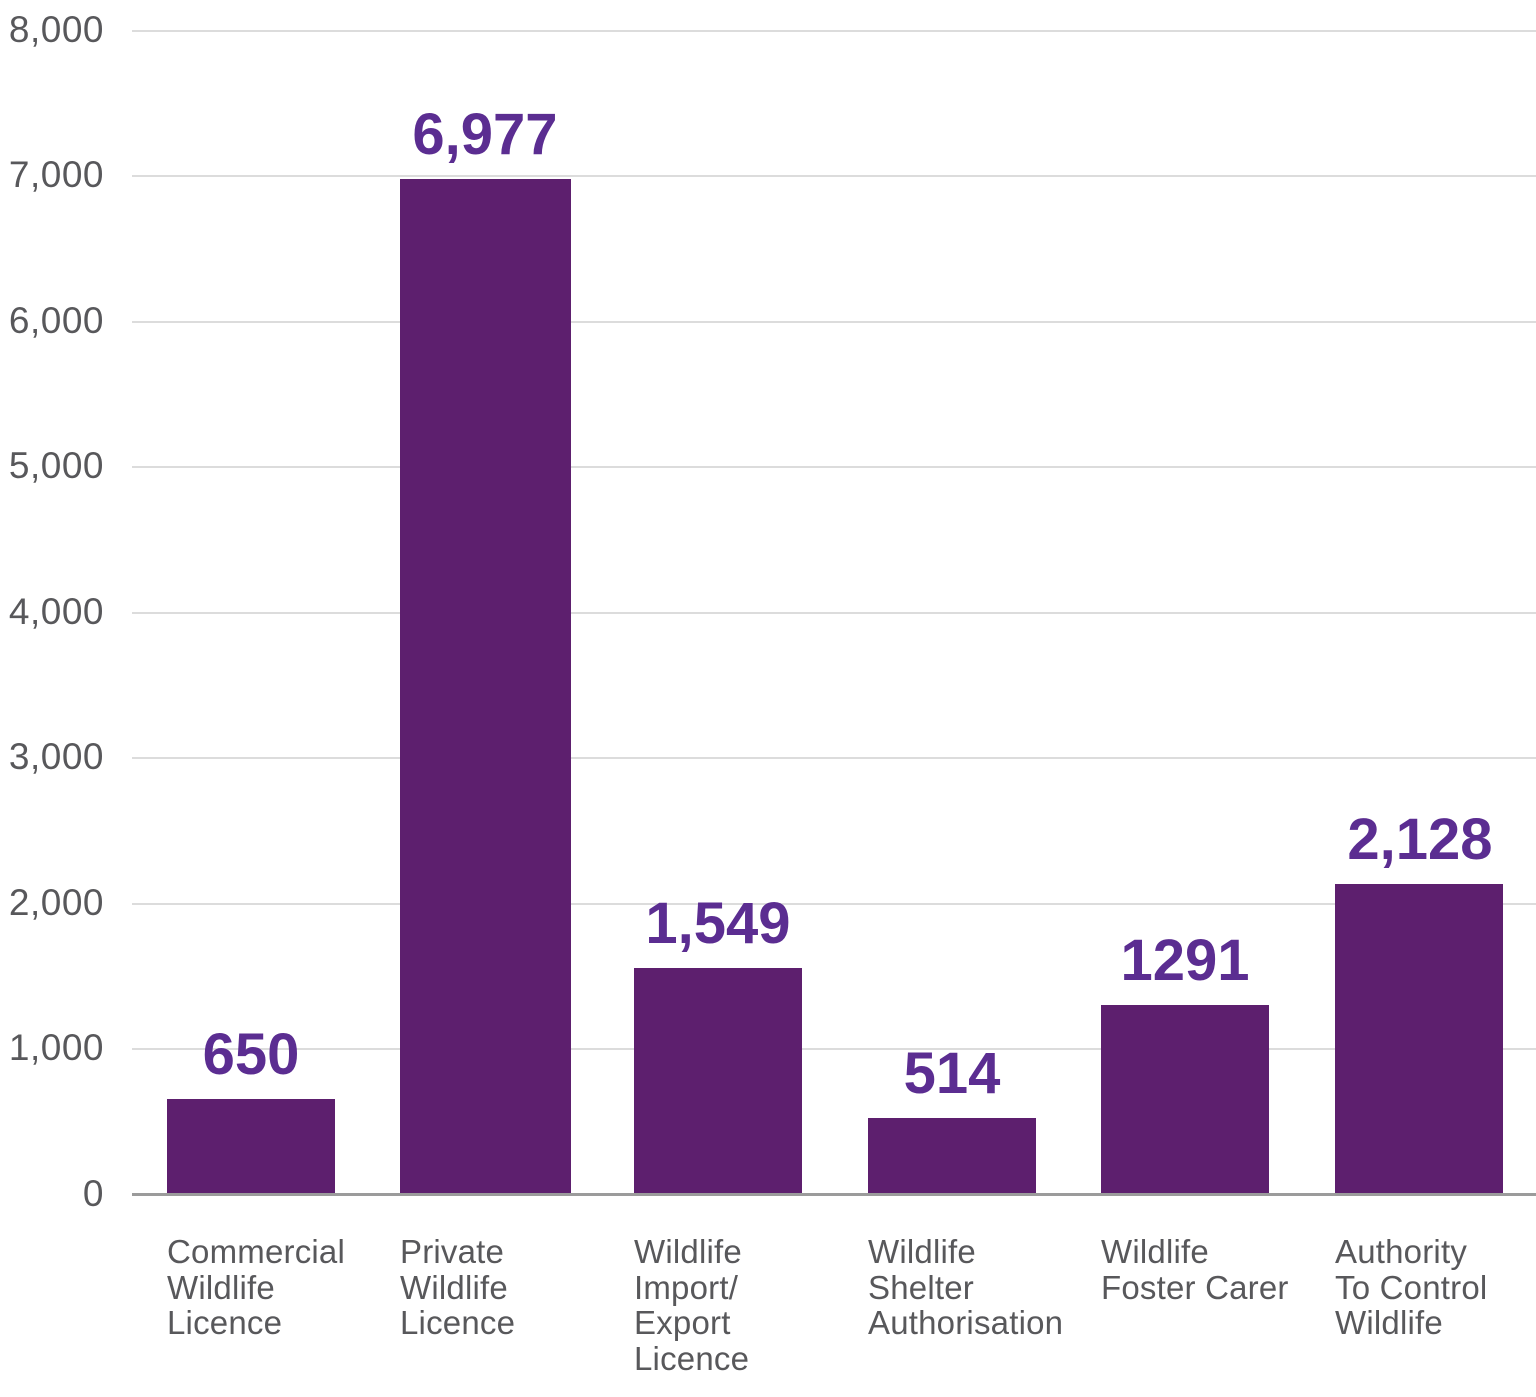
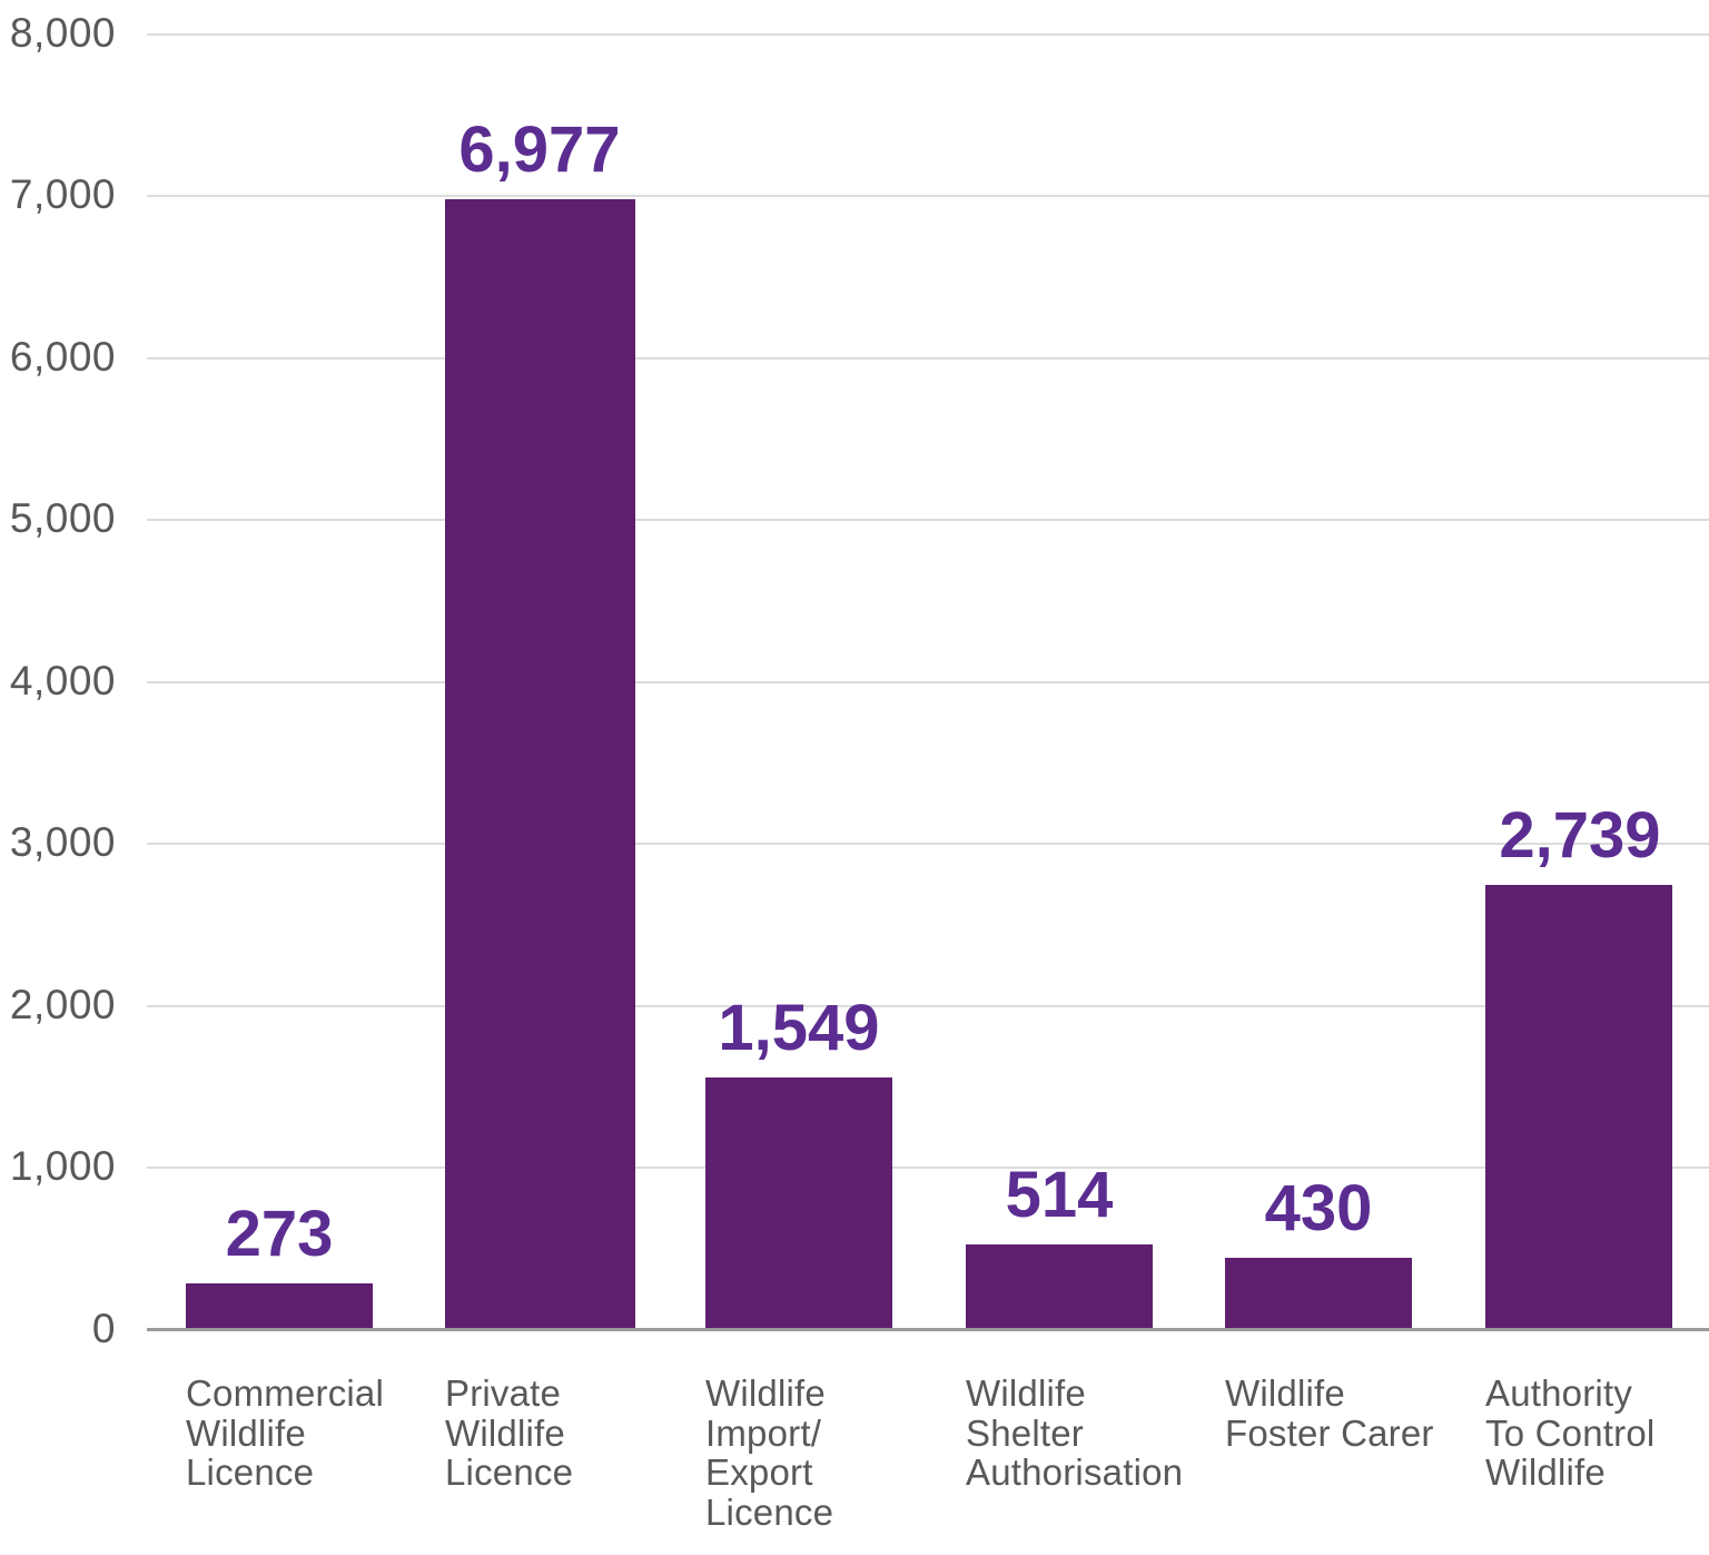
Commercial Wildlife Licence: 650 -> 273
Wildlife Foster Carer: 1291 -> 430
Authority To Control Wildlife: 2,128 -> 2,739
